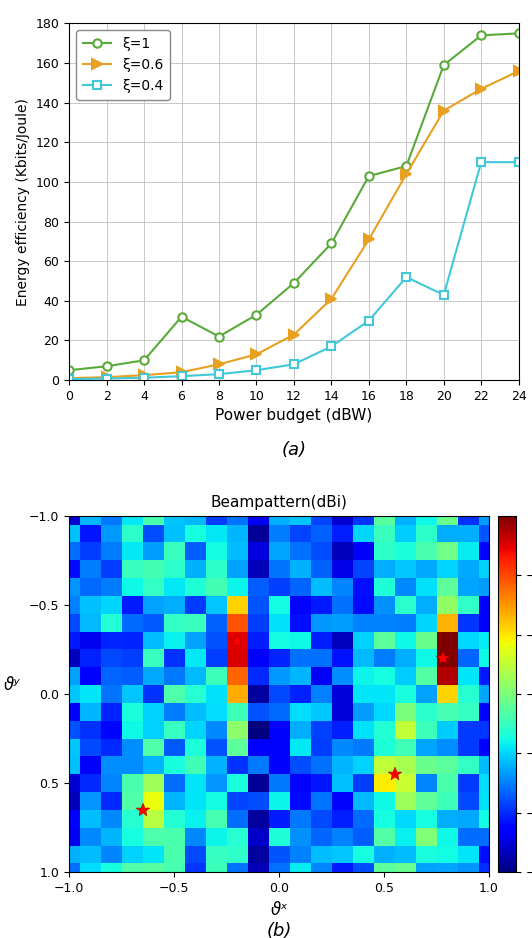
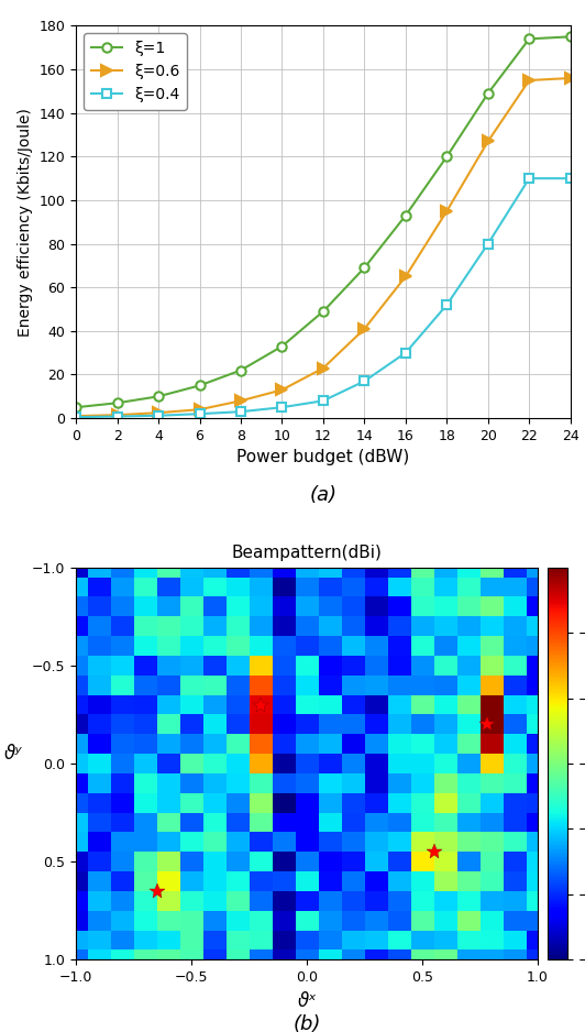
ξ=1/6: 32 -> 15
ξ=1/16: 103 -> 93
ξ=0.6/16: 71 -> 65
ξ=1/18: 108 -> 120
ξ=0.6/18: 104 -> 95
ξ=1/20: 159 -> 149
ξ=0.6/20: 136 -> 127
ξ=0.4/20: 43 -> 80
ξ=0.6/22: 147 -> 155
